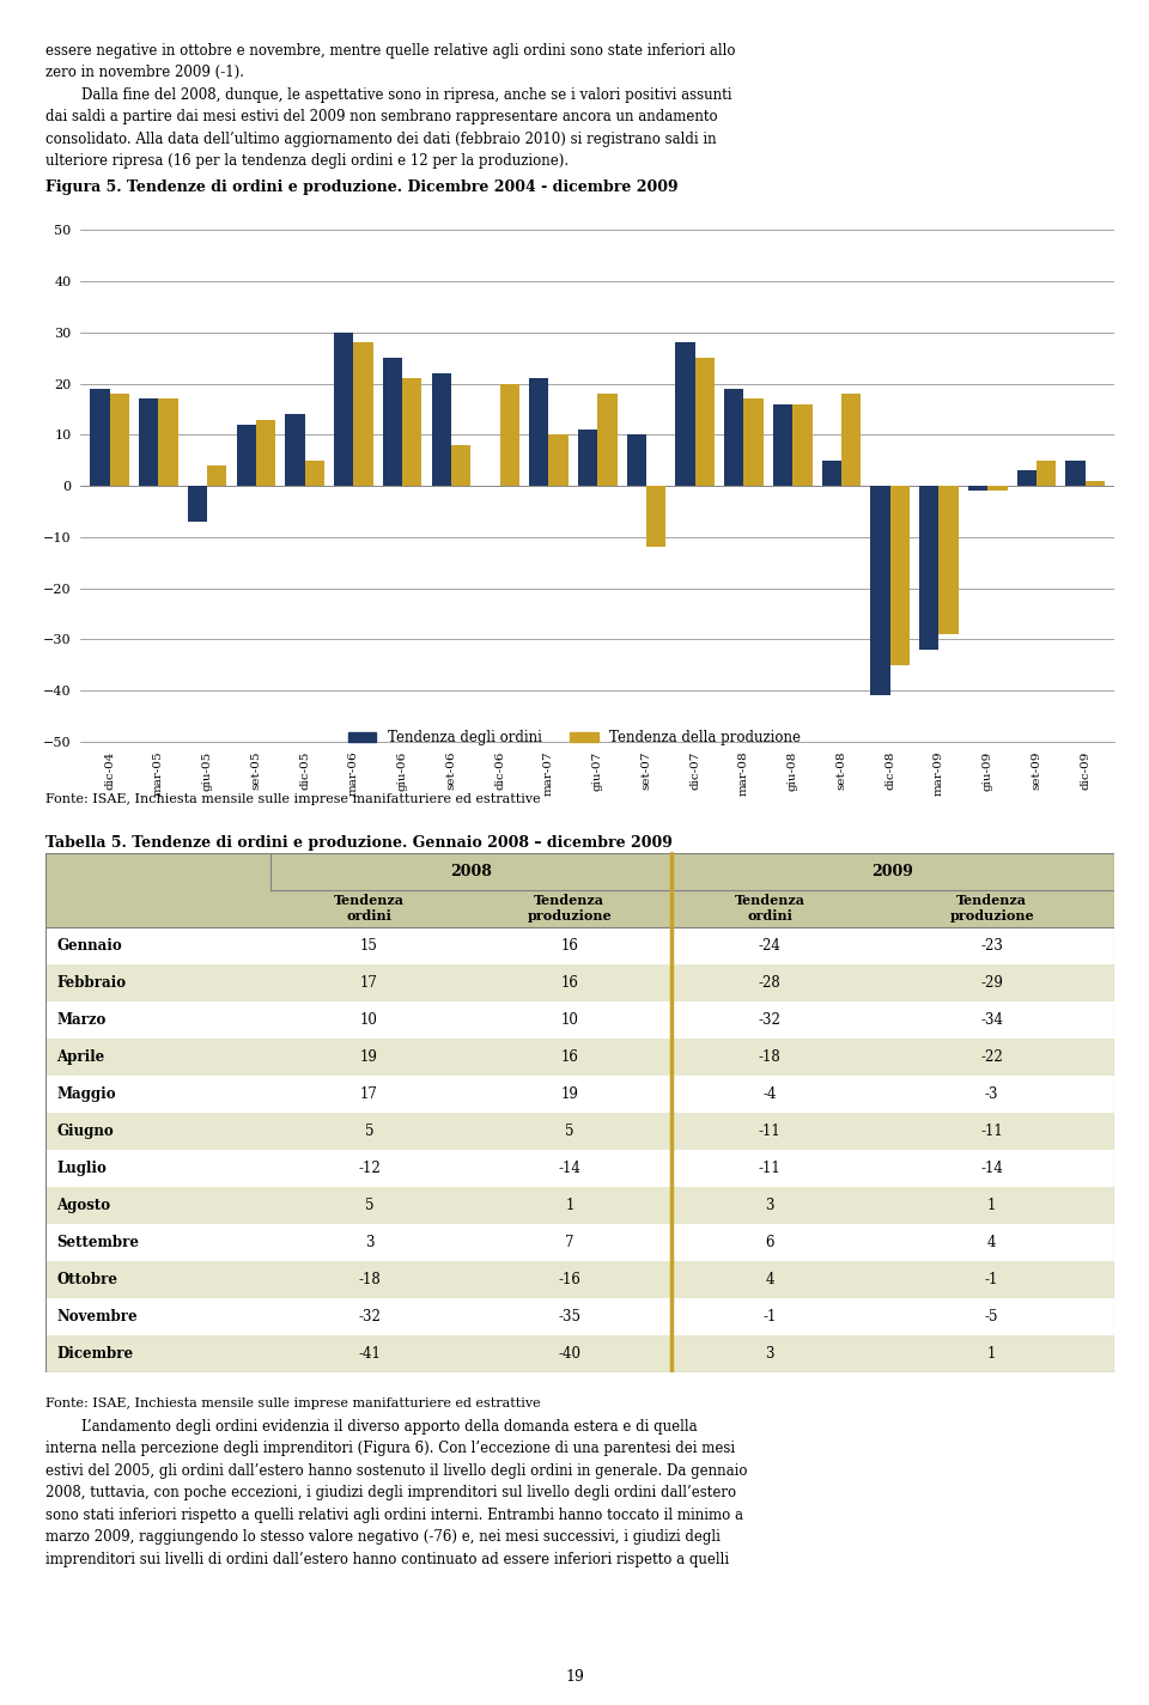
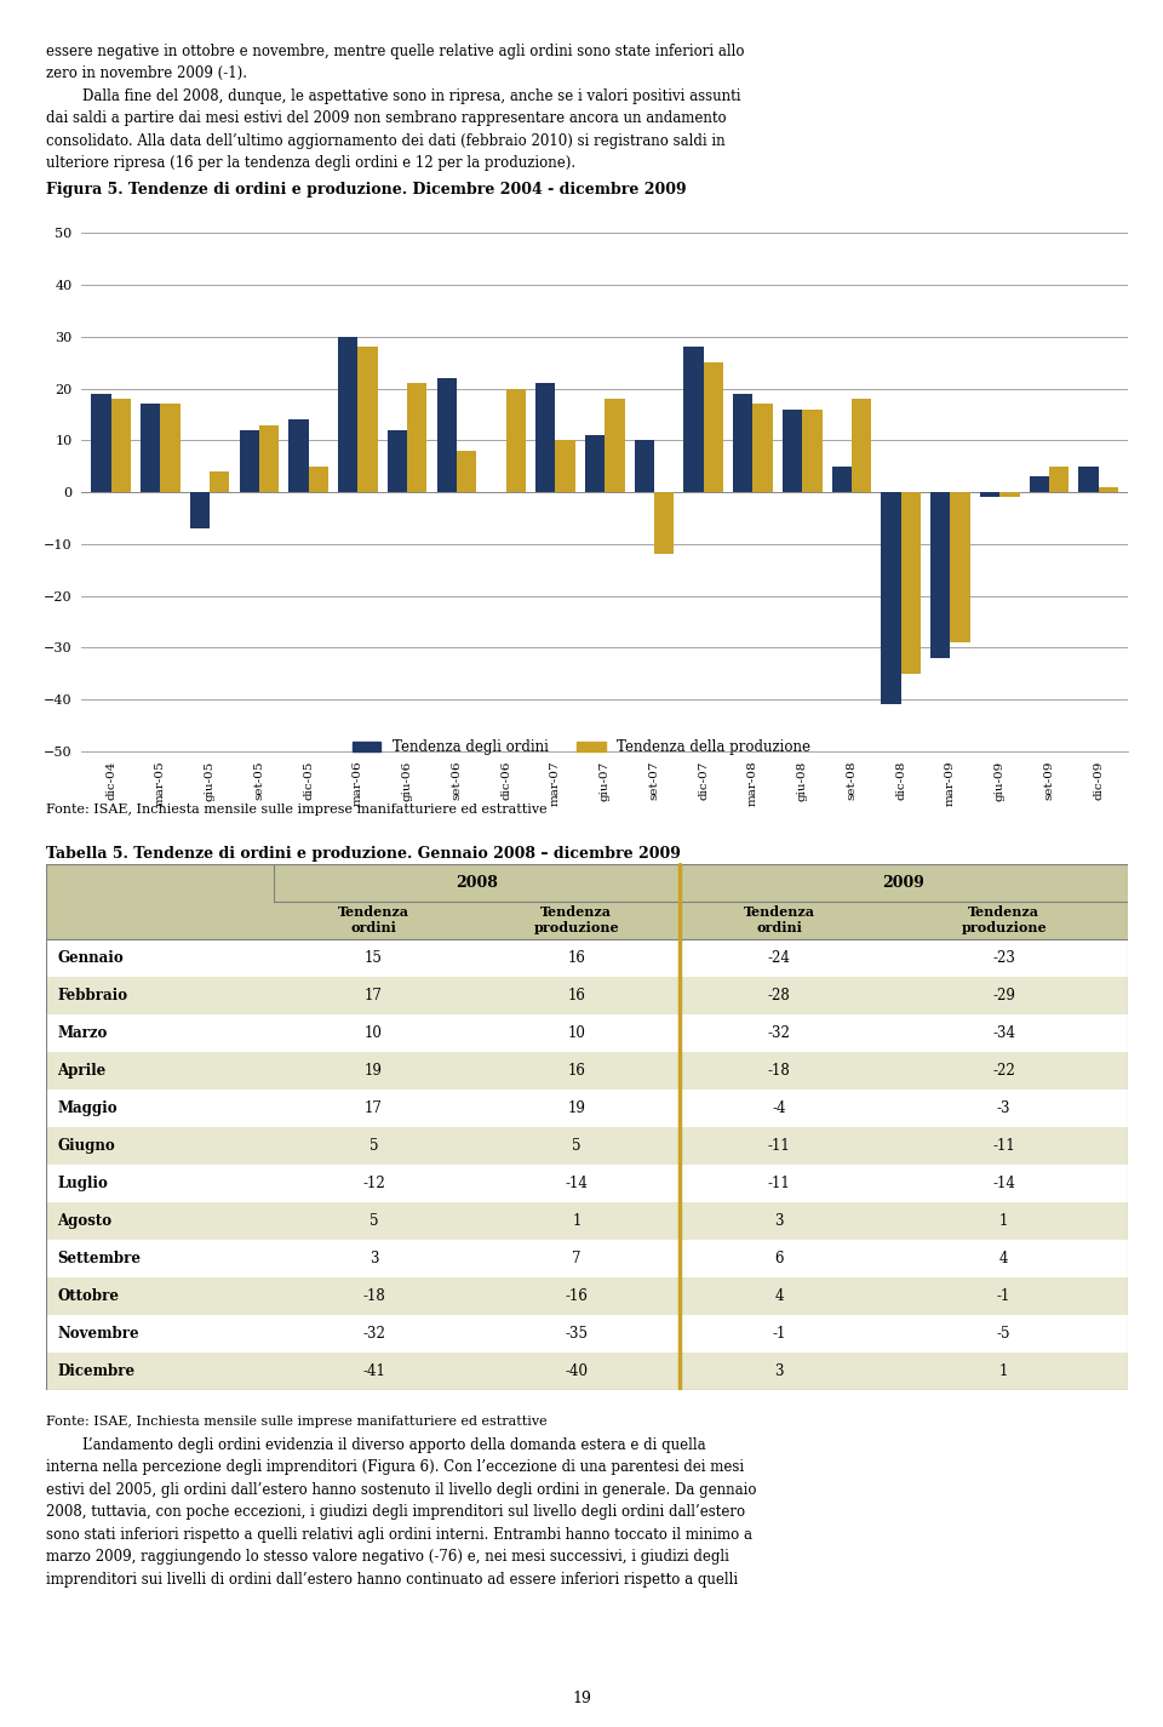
Tendenza degli ordini/giu-06: 25 -> 12
